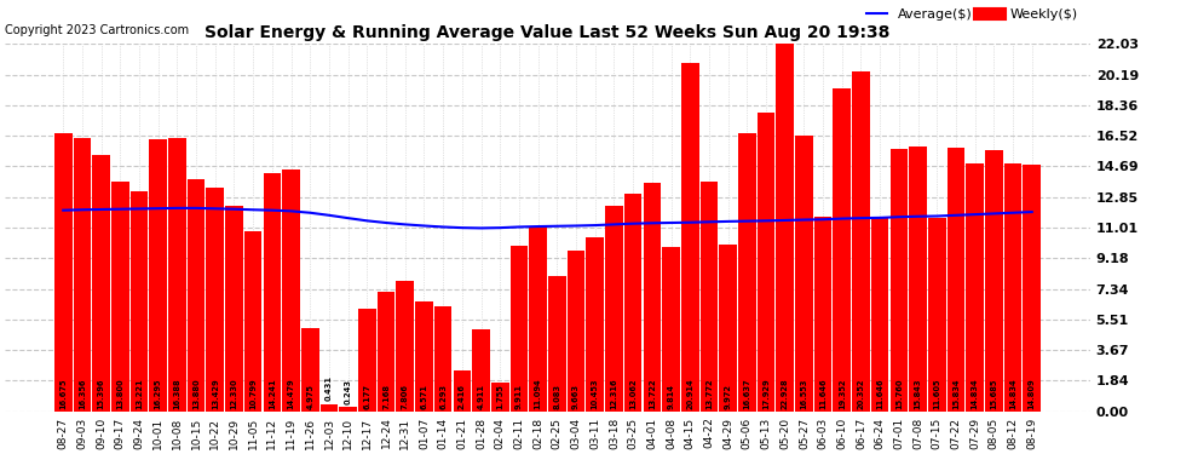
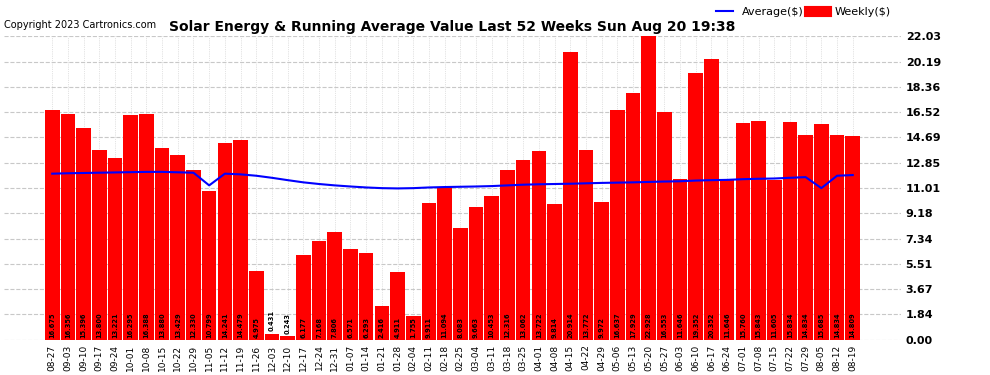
Average($)/11-05: 12.1 -> 11.2
Average($)/08-05: 11.8 -> 11.0
